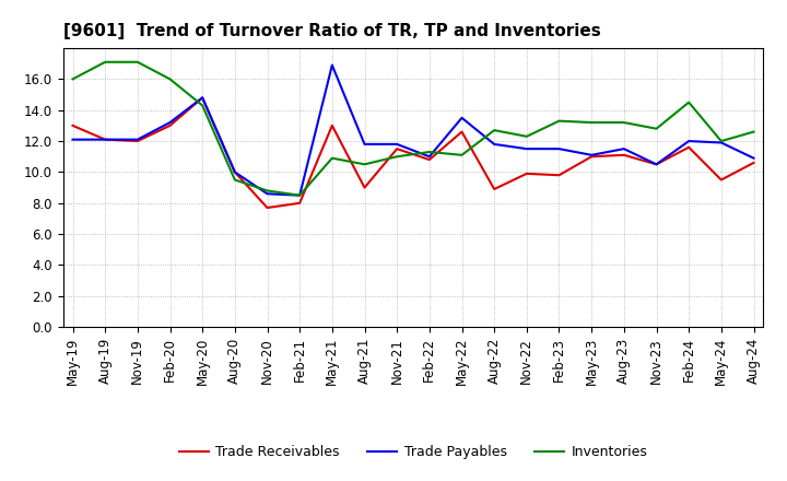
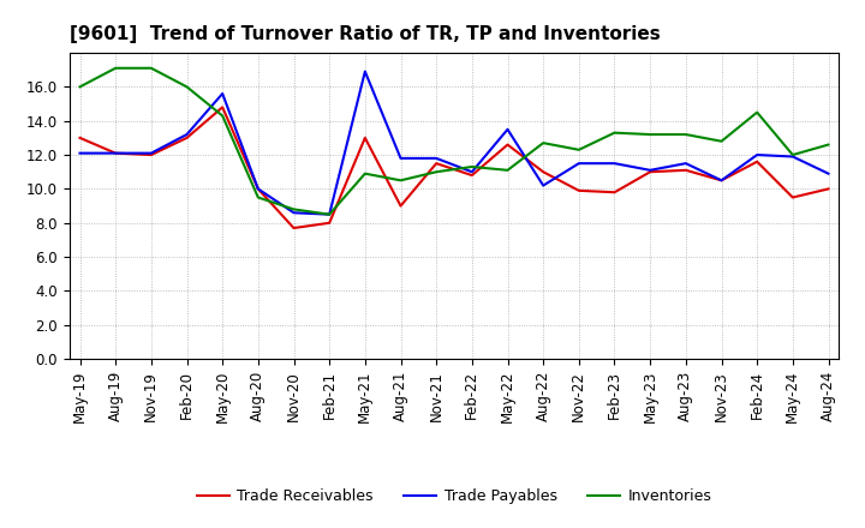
Trade Payables/May-20: 14.8 -> 15.6
Trade Receivables/Aug-22: 8.9 -> 11.0
Trade Payables/Aug-22: 11.8 -> 10.2
Trade Receivables/Aug-24: 10.6 -> 10.0
